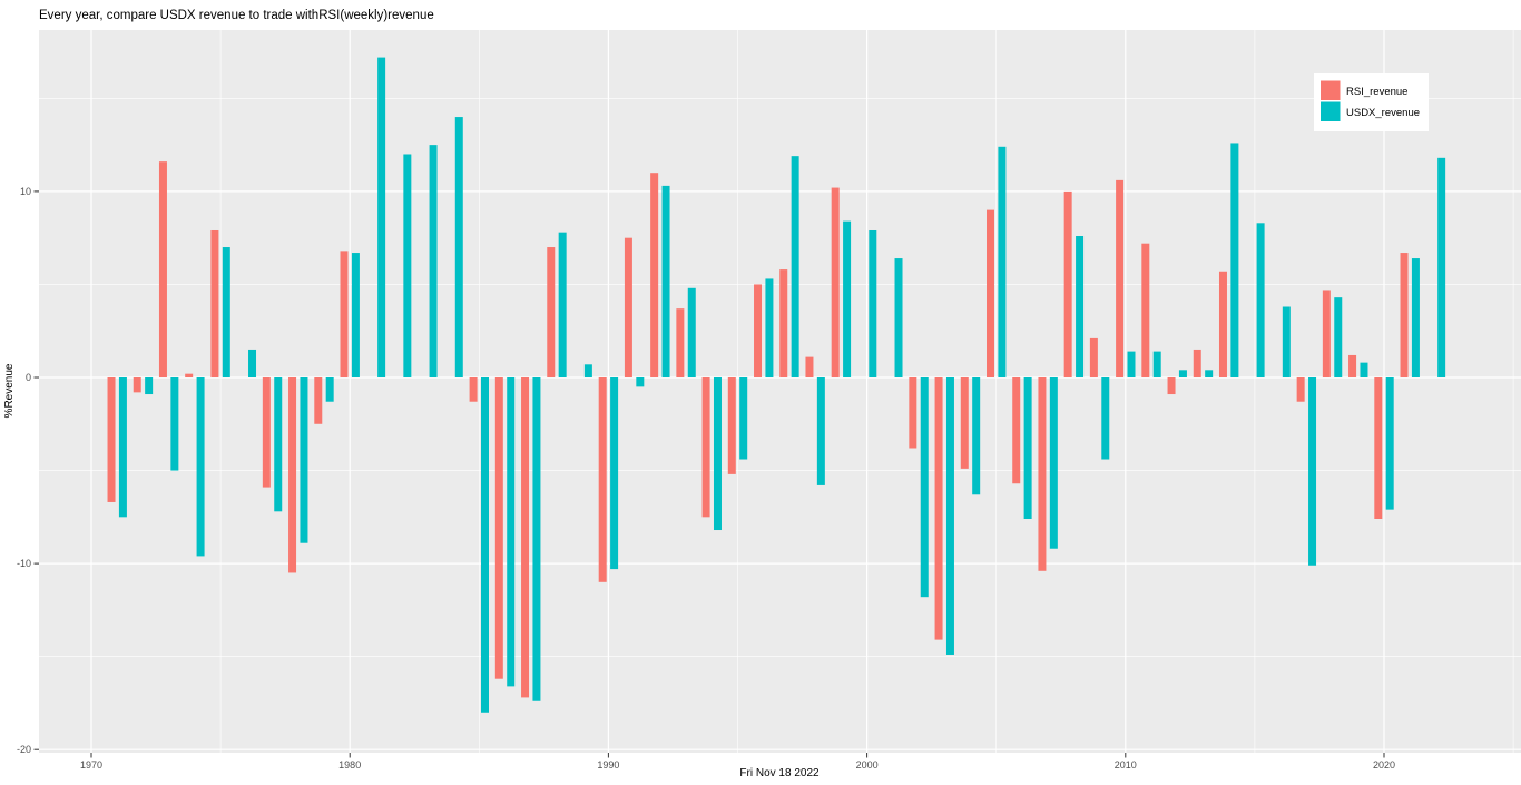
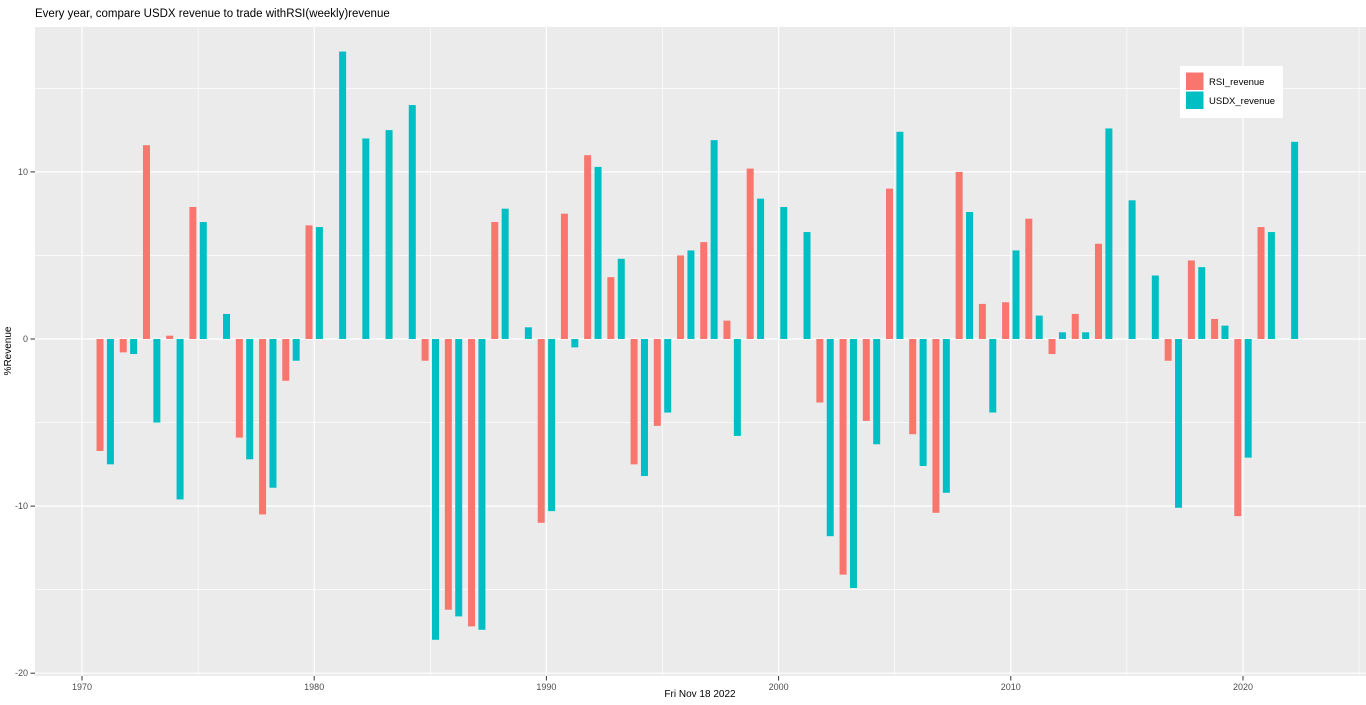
RSI_revenue/2010: 10.6 -> 2.2
USDX_revenue/2010: 1.4 -> 5.3
RSI_revenue/2020: -7.6 -> -10.6
